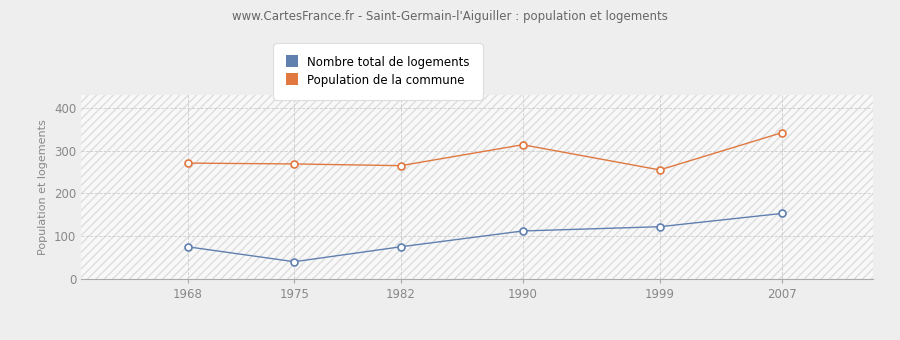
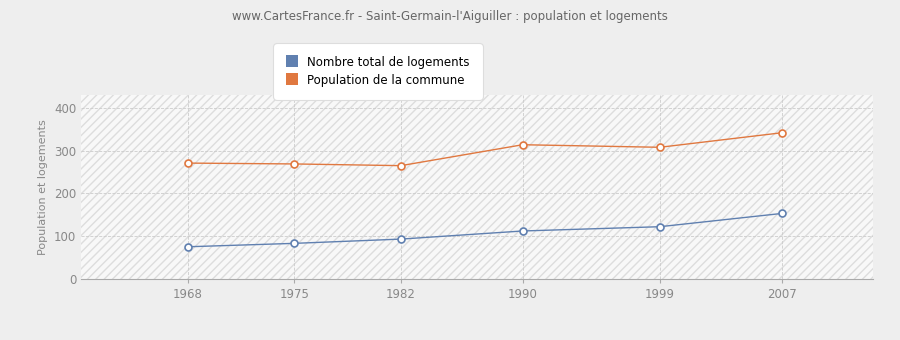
Nombre total de logements/1975: 40 -> 83
Nombre total de logements/1982: 75 -> 93
Population de la commune/1999: 255 -> 308
